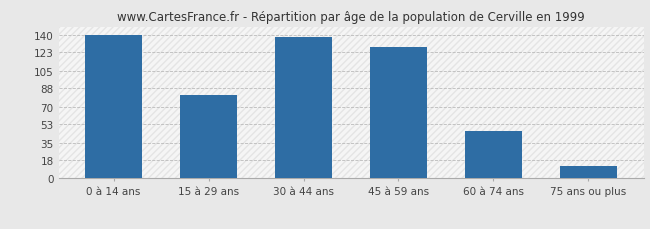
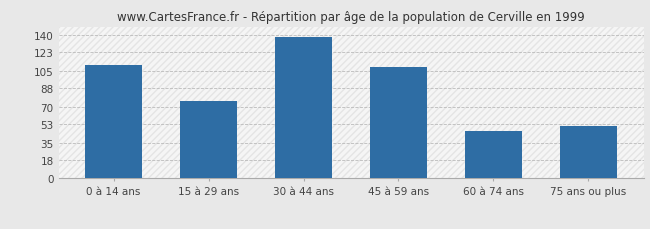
0 à 14 ans: 140 -> 111
15 à 29 ans: 81 -> 75
45 à 59 ans: 128 -> 109
75 ans ou plus: 12 -> 51
